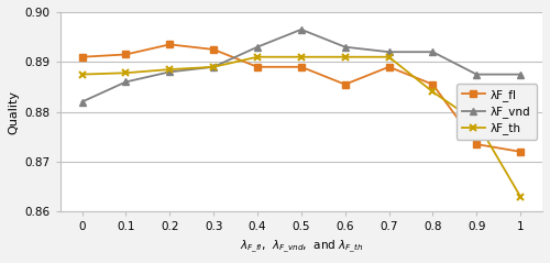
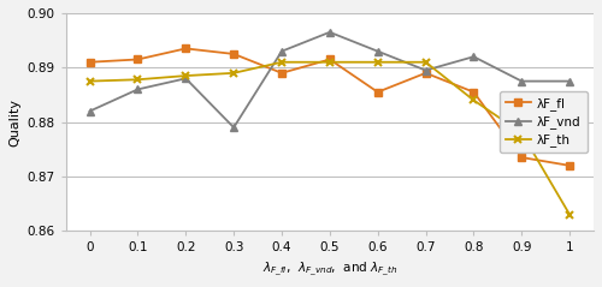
λF_vnd/0.3: 0.8890 -> 0.8790
λF_fl/0.5: 0.8890 -> 0.8915
λF_vnd/0.7: 0.8920 -> 0.8895
